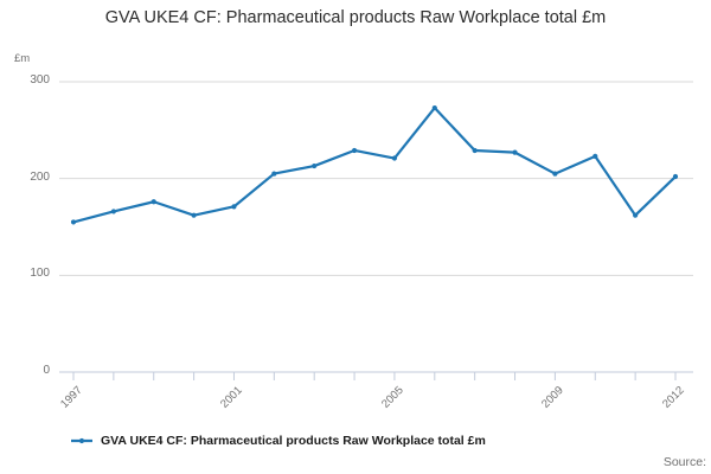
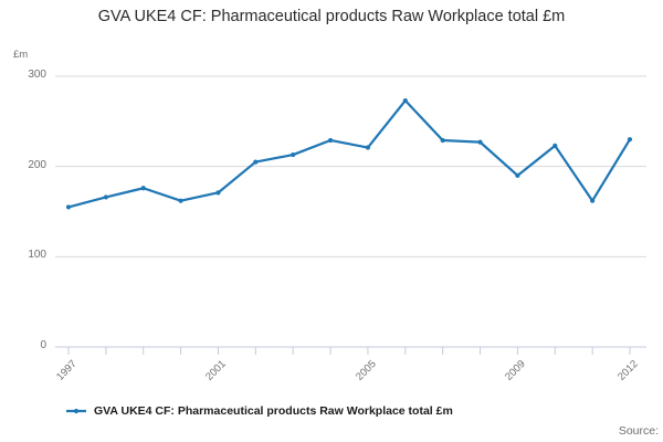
2009: 200 -> 190
2012: 200 -> 230
